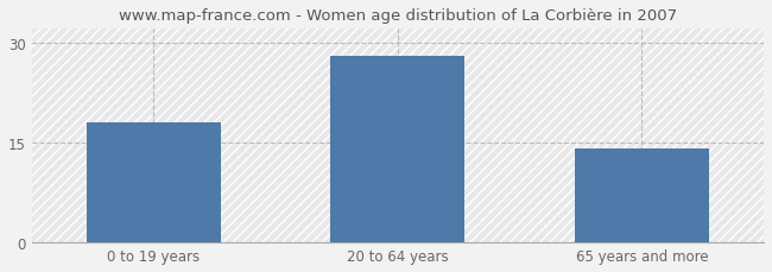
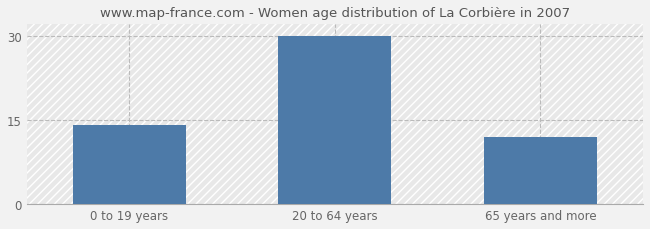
0 to 19 years: 18 -> 14
20 to 64 years: 28 -> 30
65 years and more: 14 -> 12
